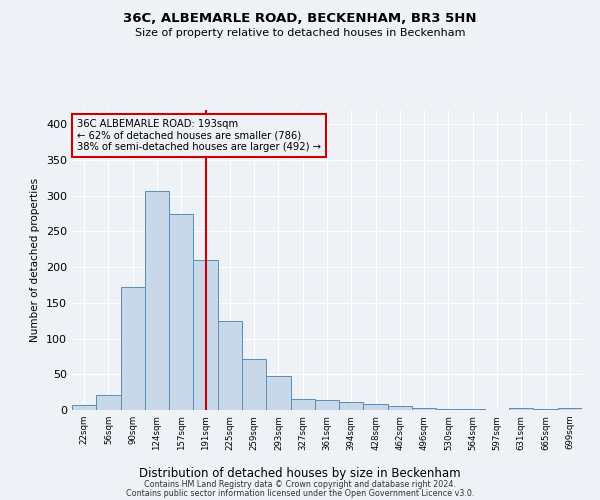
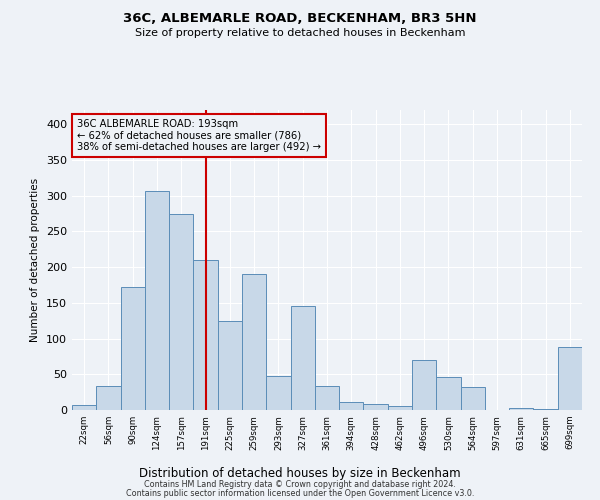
56sqm: 21 -> 34
259sqm: 72 -> 190
327sqm: 15 -> 146
361sqm: 14 -> 34
496sqm: 3 -> 70
530sqm: 1 -> 46
564sqm: 1 -> 32
699sqm: 3 -> 88
